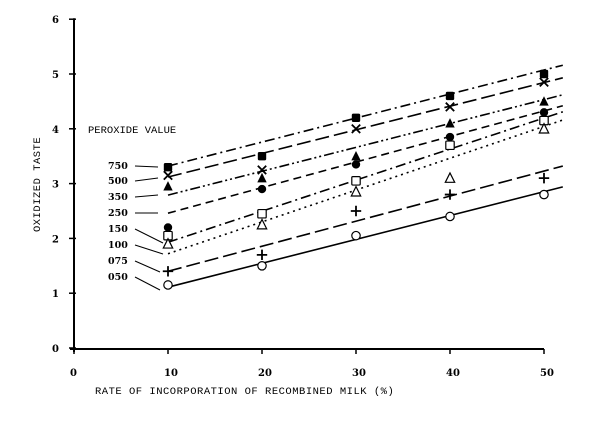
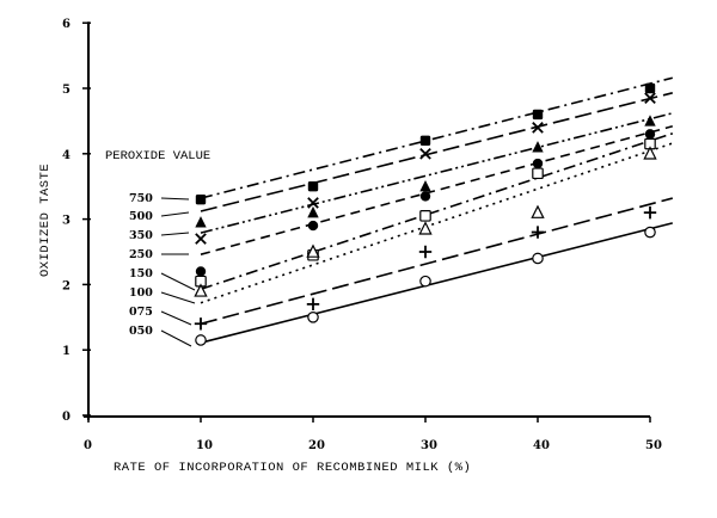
500/10: 3.1 -> 2.7
100/20: 2.2 -> 2.5
